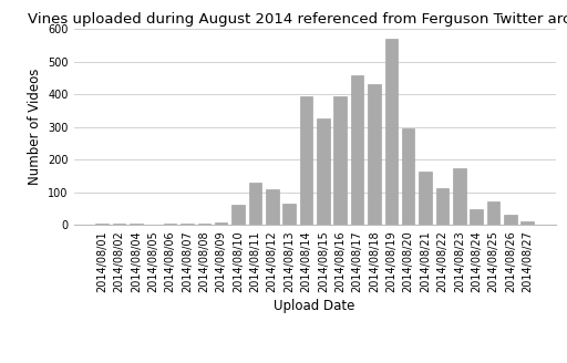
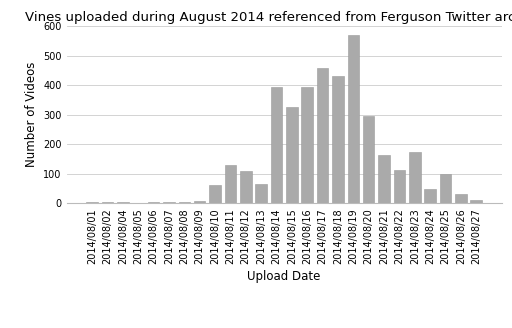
2014/08/25: 73 -> 100
